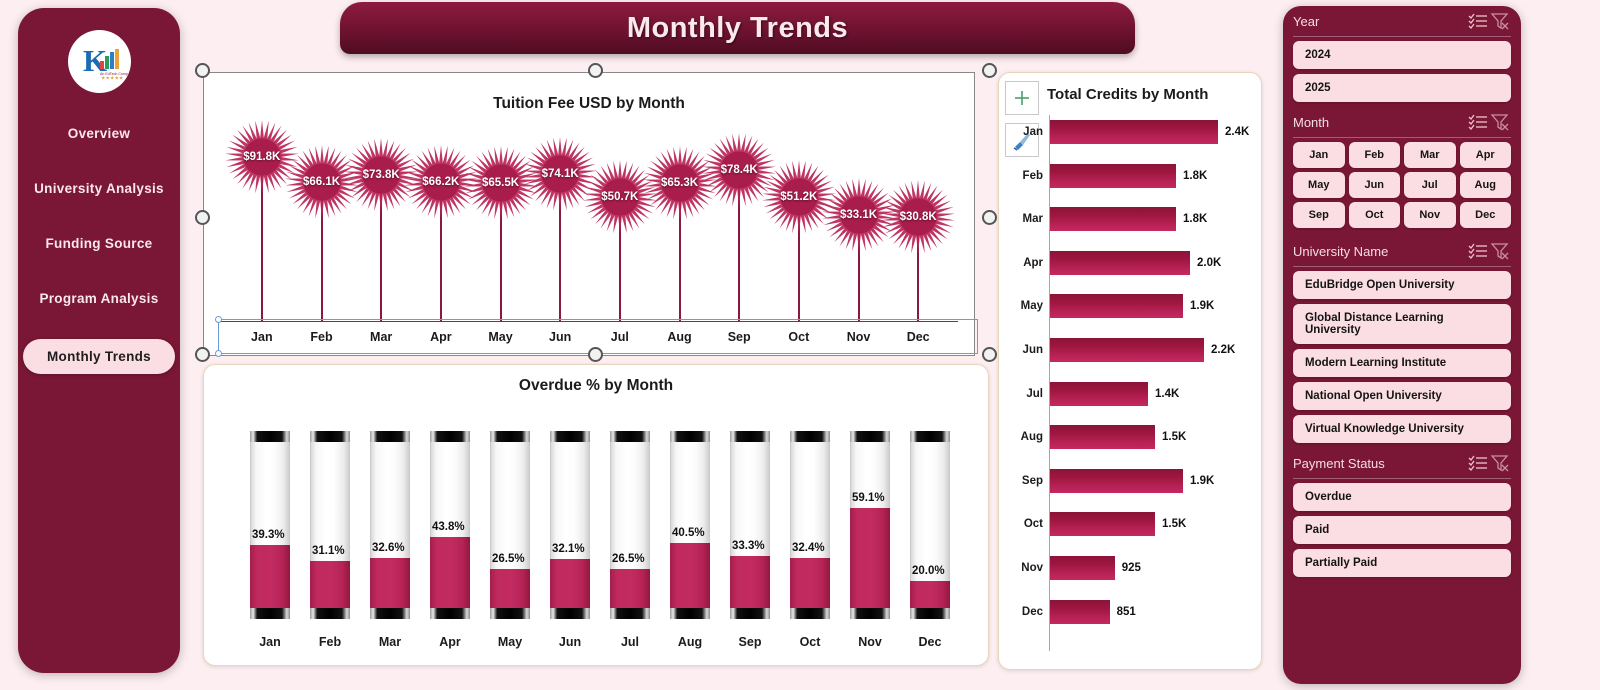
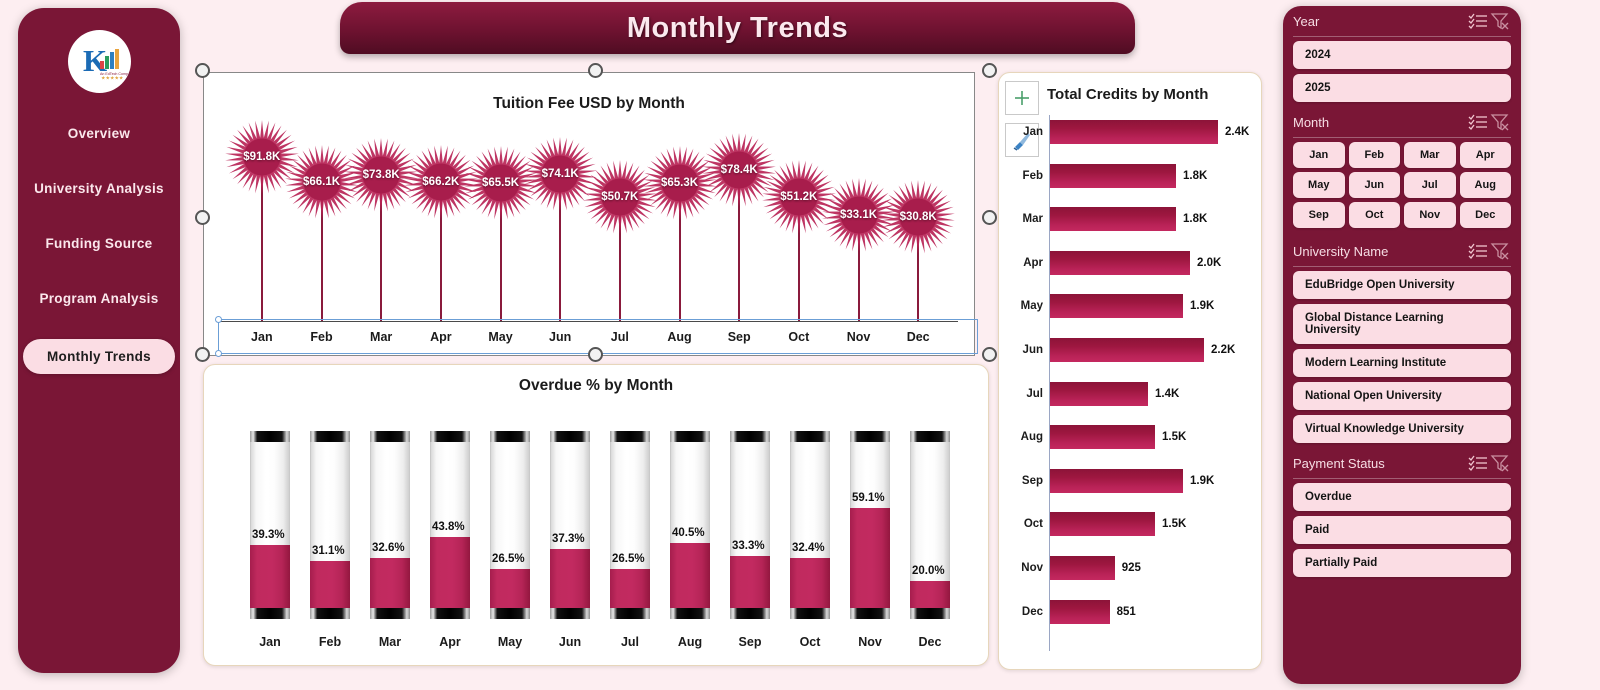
Overdue % by Month/Jun: 32.1% -> 37.3%
